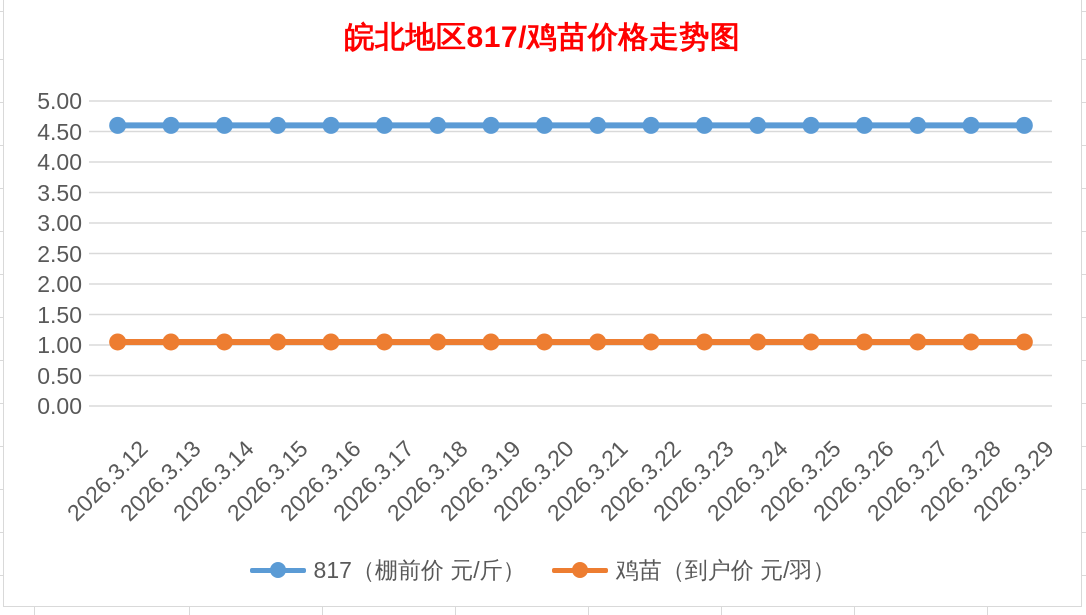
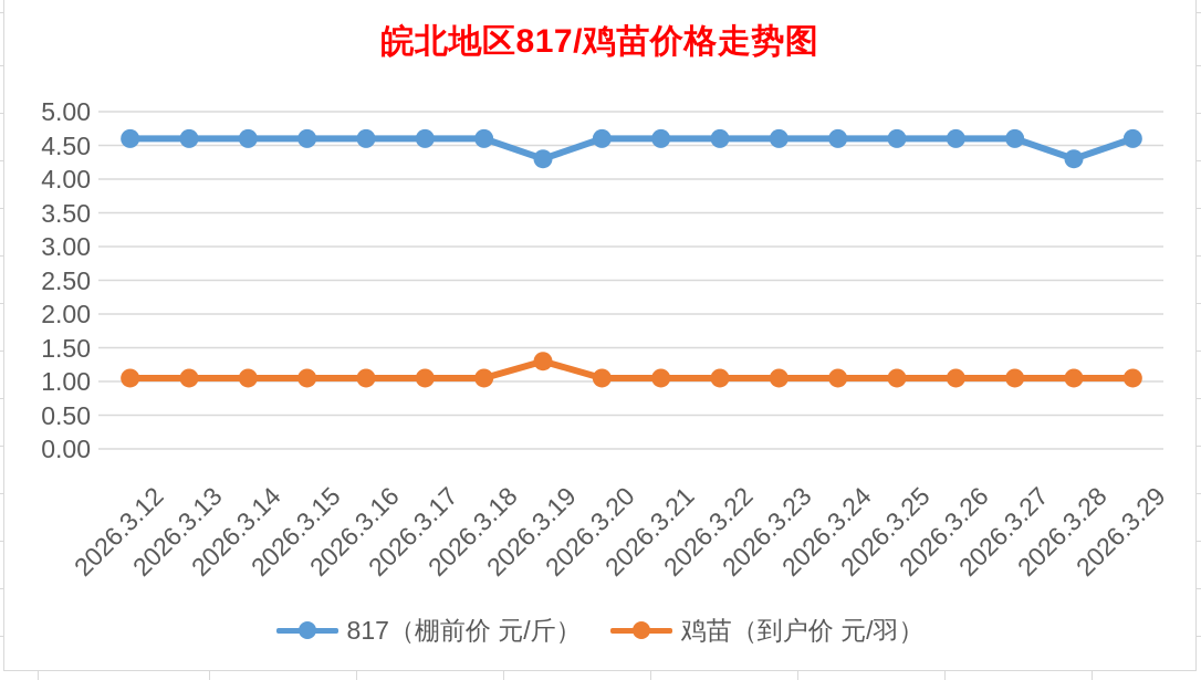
817（棚前价 元/斤）/2026.3.19: 4.6 -> 4.3
鸡苗（到户价 元/羽）/2026.3.19: 1.1 -> 1.3
817（棚前价 元/斤）/2026.3.28: 4.6 -> 4.3
